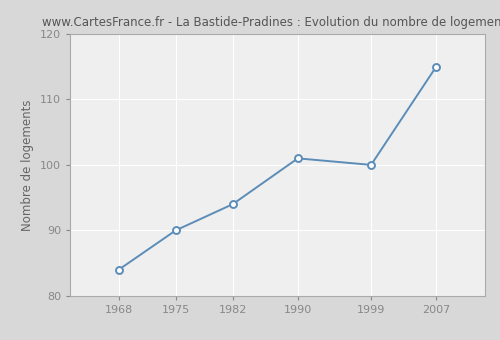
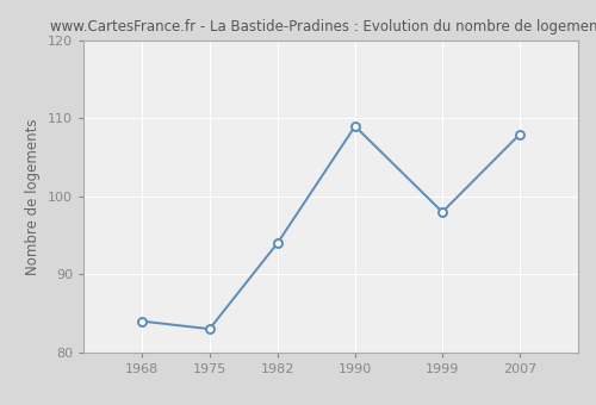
1975: 90 -> 83
1990: 101 -> 109
1999: 100 -> 98
2007: 115 -> 108
